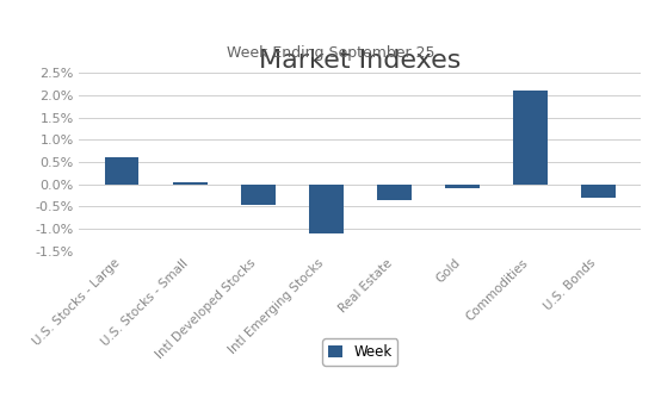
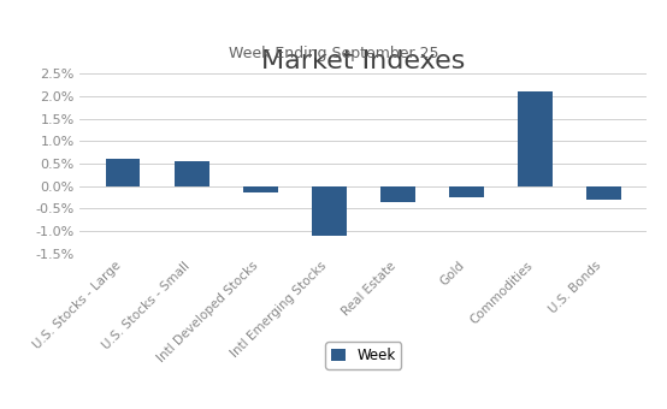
U.S. Stocks - Small: 0.05% -> 0.55%
Intl Developed Stocks: -0.45% -> -0.15%
Gold: -0.10% -> -0.25%
